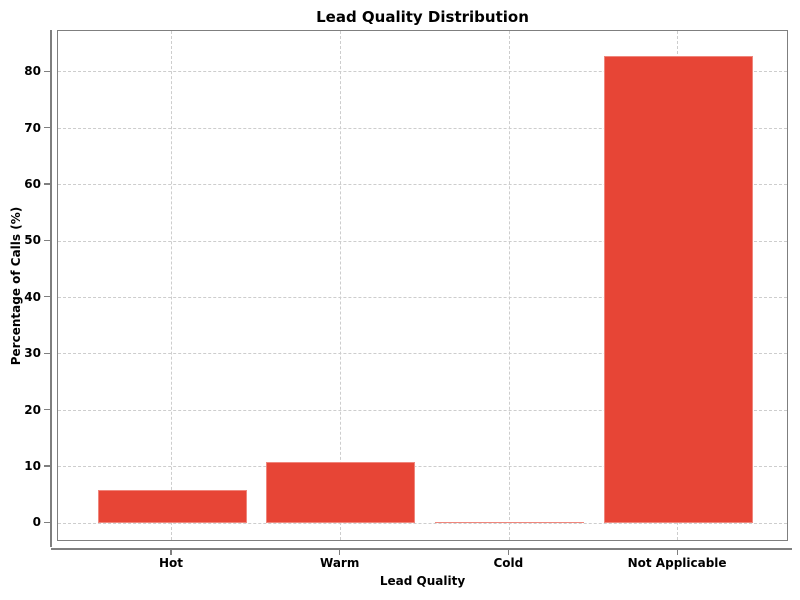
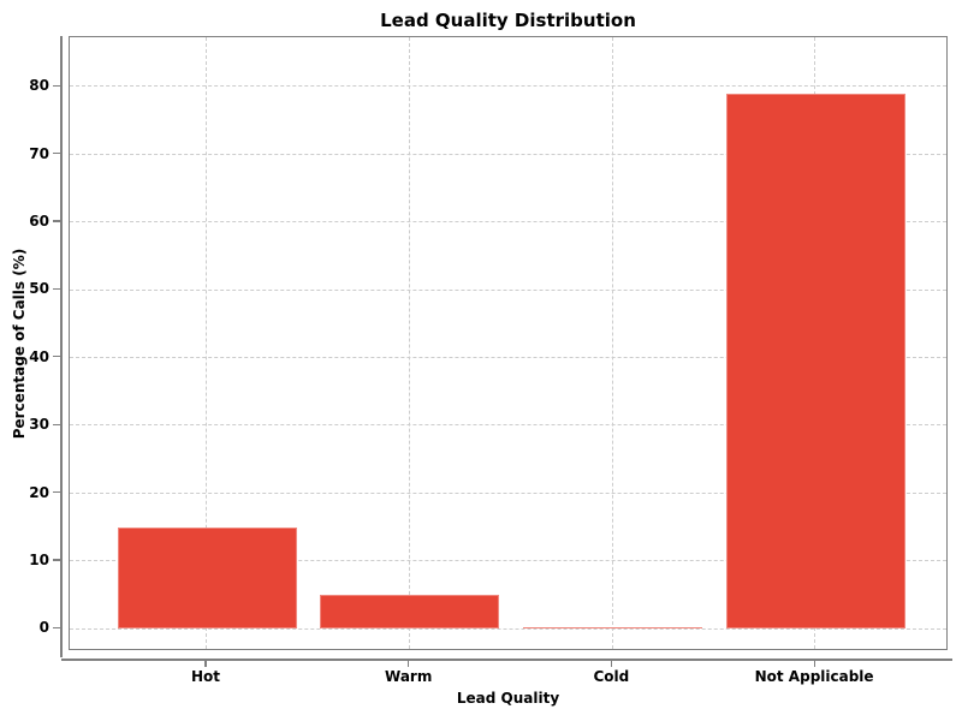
Hot: 6 -> 15
Warm: 11 -> 5
Not Applicable: 83 -> 79
